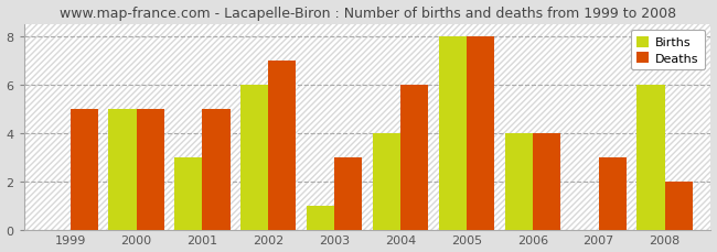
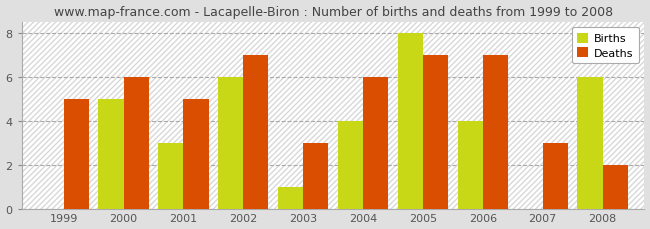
Deaths/2000: 5 -> 6
Deaths/2005: 8 -> 7
Deaths/2006: 4 -> 7
